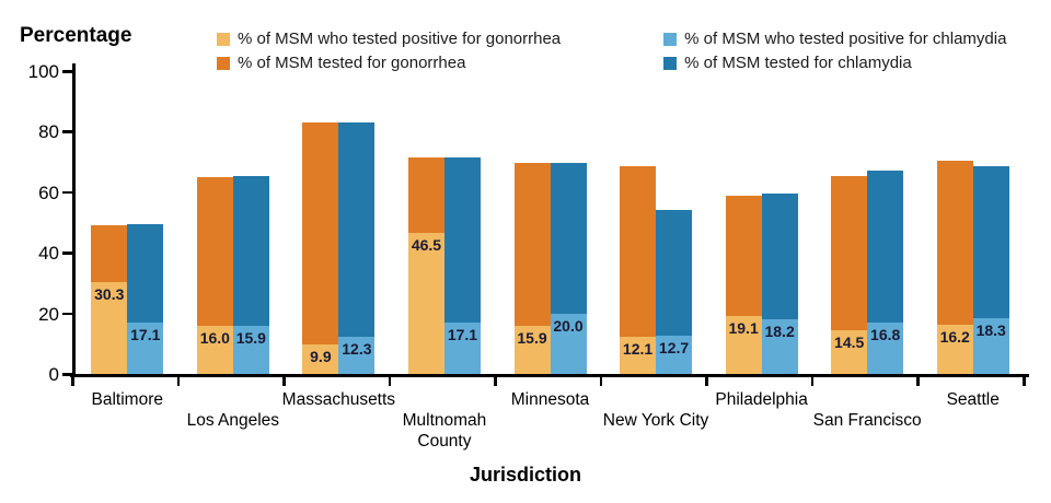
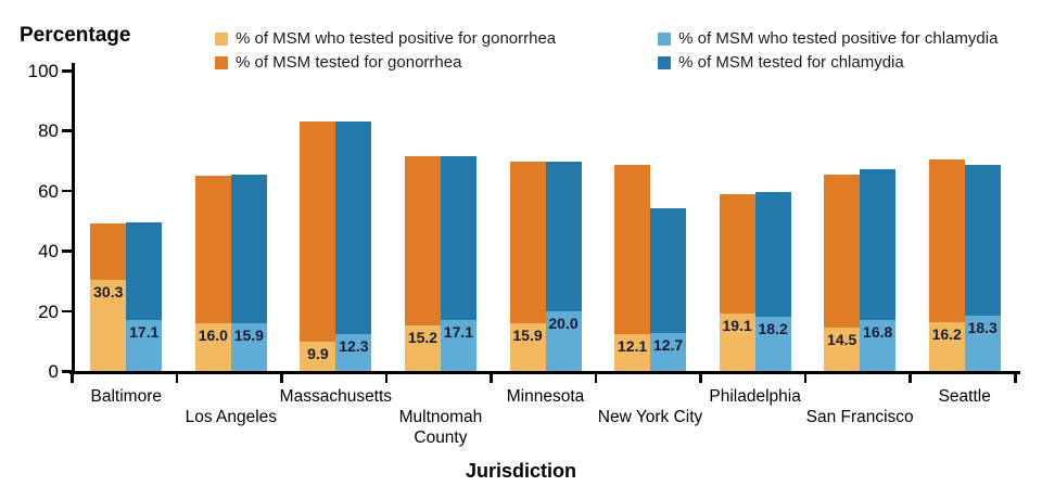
% of MSM who tested positive for gonorrhea/Multnomah County: 46.5 -> 15.2
